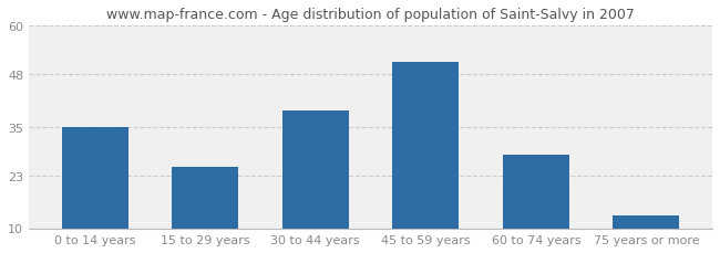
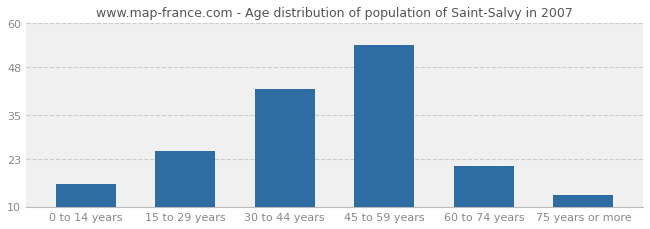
0 to 14 years: 35 -> 16
30 to 44 years: 39 -> 42
45 to 59 years: 51 -> 54
60 to 74 years: 28 -> 21
